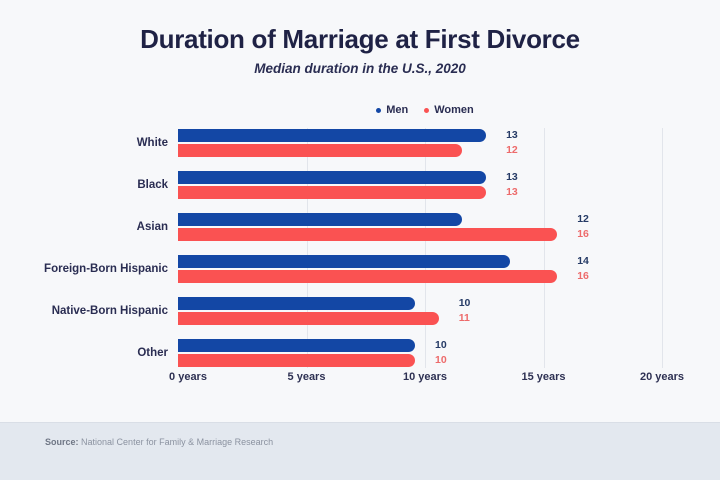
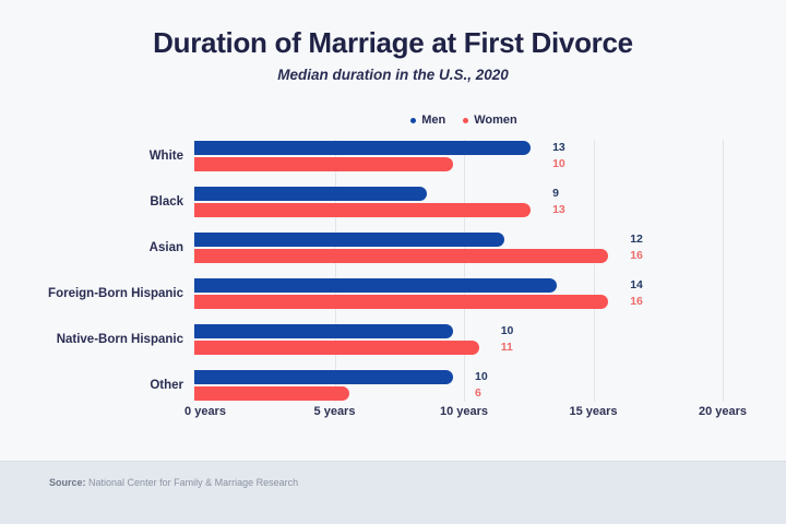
Women/White: 12 -> 10
Men/Black: 13 -> 9
Women/Other: 10 -> 6
